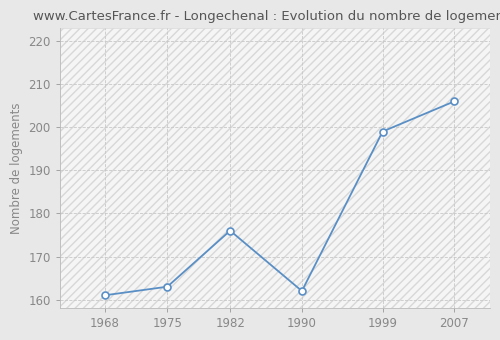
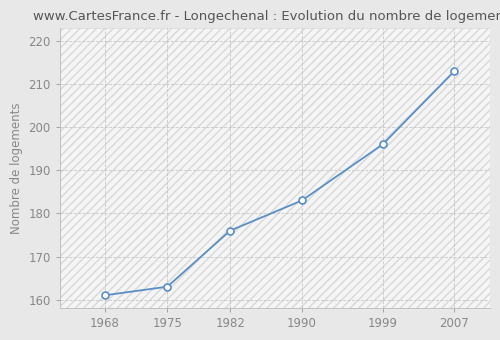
1990: 162 -> 183
1999: 199 -> 196
2007: 206 -> 213
